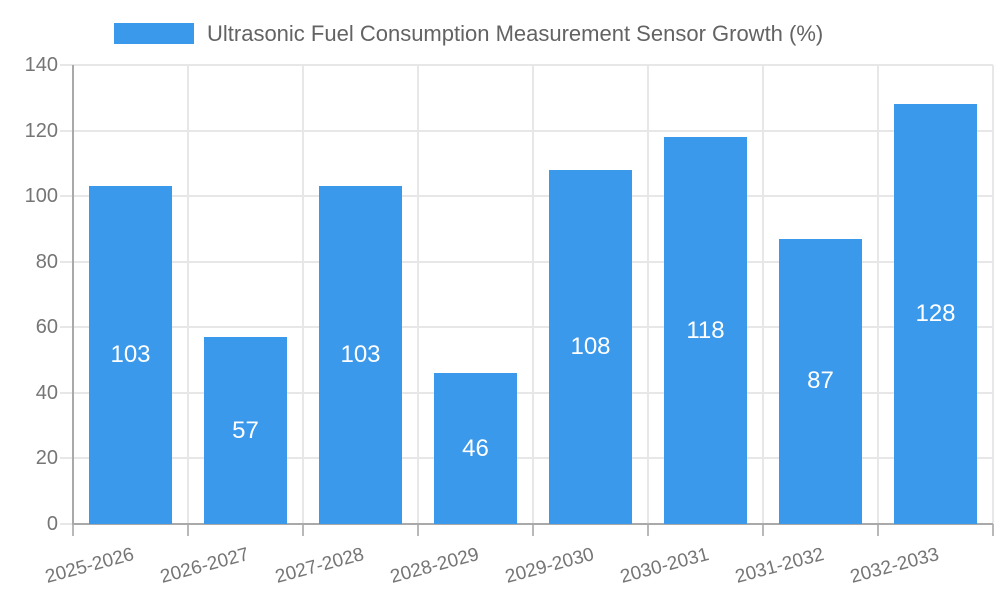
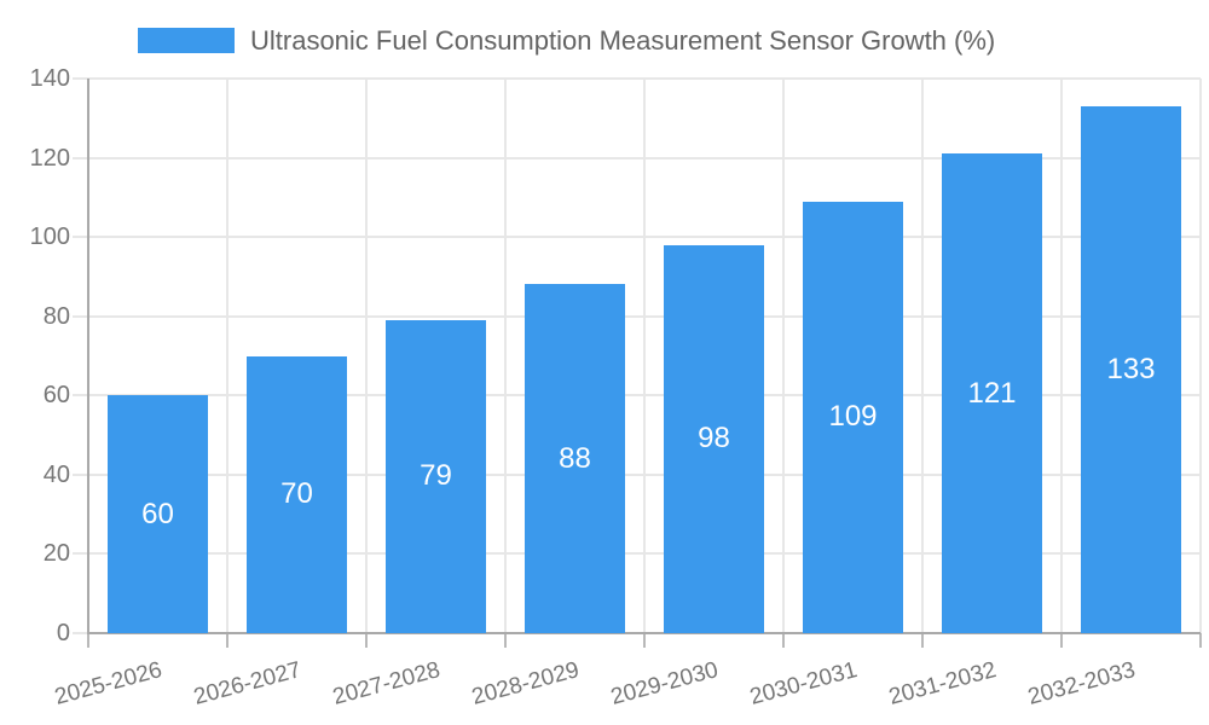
2025-2026: 103 -> 60
2026-2027: 57 -> 70
2027-2028: 103 -> 79
2028-2029: 46 -> 88
2029-2030: 108 -> 98
2030-2031: 118 -> 109
2031-2032: 87 -> 121
2032-2033: 128 -> 133
